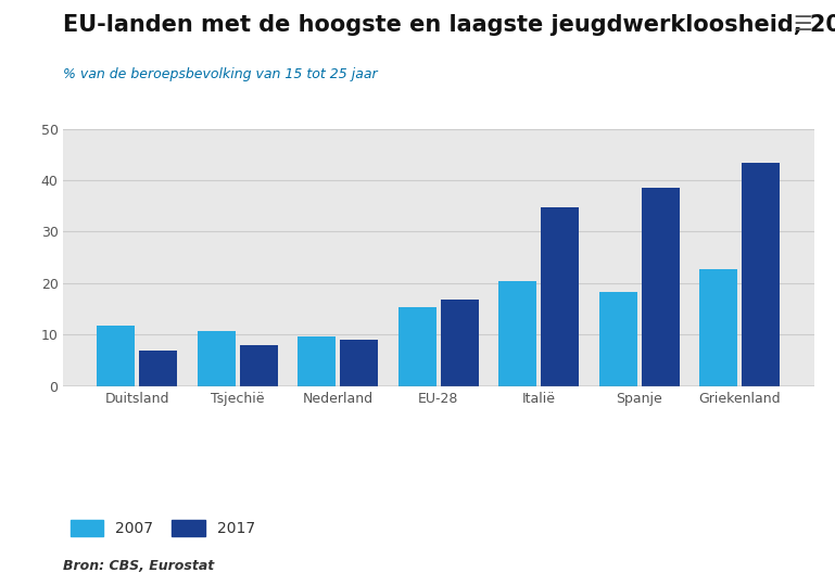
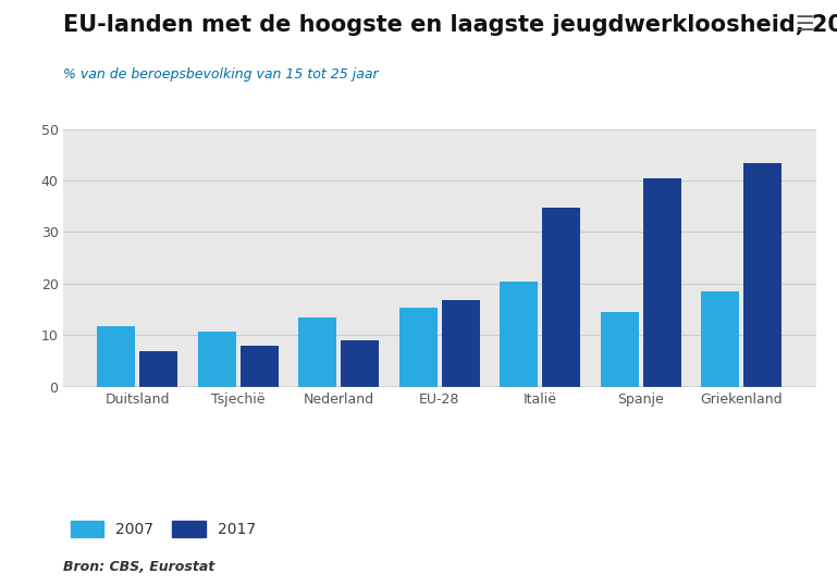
2007/Nederland: 9.6 -> 13.5
2007/Spanje: 18.2 -> 14.5
2017/Spanje: 38.6 -> 40.5
2007/Griekenland: 22.7 -> 18.5
